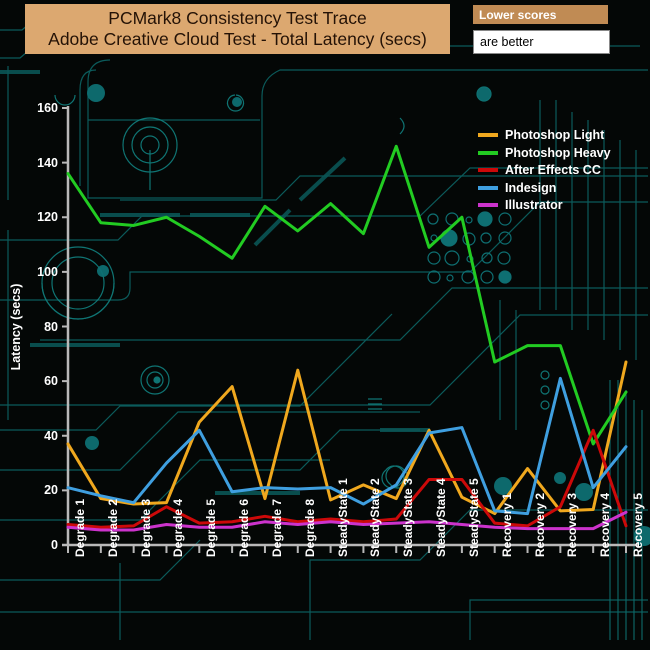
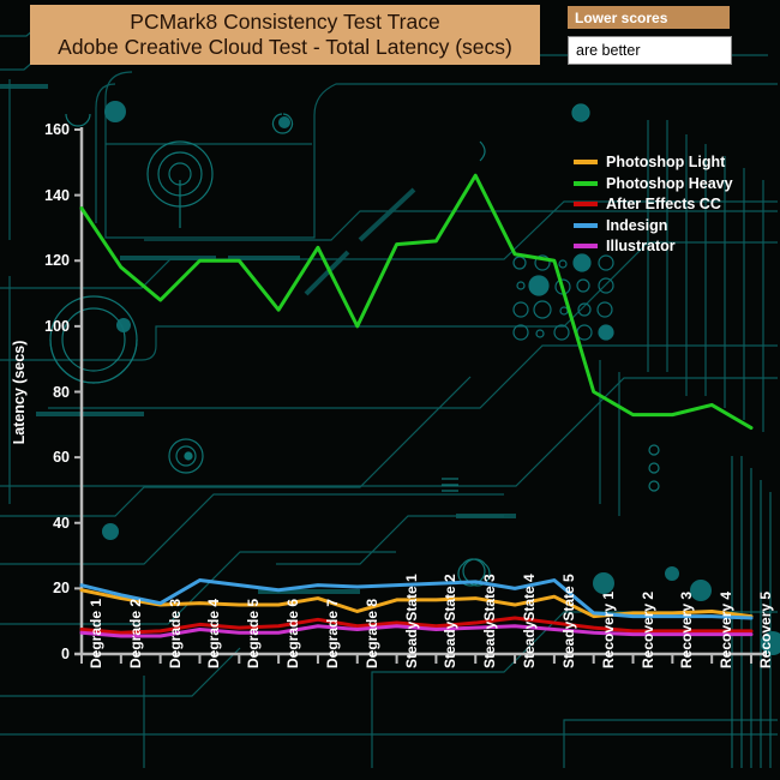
Photoshop Light/Degrade 1: 37 -> 20
Photoshop Heavy/Degrade 3: 117 -> 108
After Effects CC/Degrade 4: 14 -> 9
Indesign/Degrade 4: 30 -> 22
Photoshop Light/Degrade 5: 45 -> 15
Photoshop Heavy/Degrade 5: 113 -> 120
Indesign/Degrade 5: 42 -> 21
Photoshop Light/Degrade 6: 58 -> 15
Photoshop Light/Degrade 8: 64 -> 13
Photoshop Heavy/Degrade 8: 115 -> 100
Photoshop Light/SteadyState 2: 22 -> 16
Photoshop Heavy/SteadyState 2: 114 -> 126
Indesign/SteadyState 2: 15 -> 22
Photoshop Light/SteadyState 4: 42 -> 15
Photoshop Heavy/SteadyState 4: 109 -> 122
After Effects CC/SteadyState 4: 24 -> 11
Indesign/SteadyState 4: 41 -> 20
After Effects CC/SteadyState 5: 24 -> 10
Indesign/SteadyState 5: 43 -> 22
Photoshop Heavy/Recovery 1: 67 -> 80
Photoshop Light/Recovery 2: 28 -> 12
After Effects CC/Recovery 3: 14 -> 7
Indesign/Recovery 3: 61 -> 12
Photoshop Heavy/Recovery 4: 37 -> 76
After Effects CC/Recovery 4: 42 -> 7
Indesign/Recovery 4: 21 -> 12
Photoshop Light/Recovery 5: 67 -> 12
Photoshop Heavy/Recovery 5: 56 -> 69
Indesign/Recovery 5: 36 -> 11
Illustrator/Recovery 5: 12 -> 6
